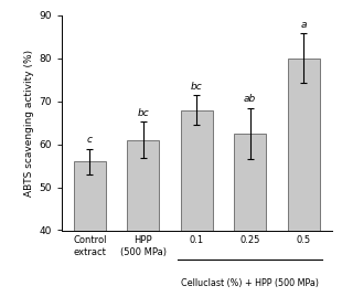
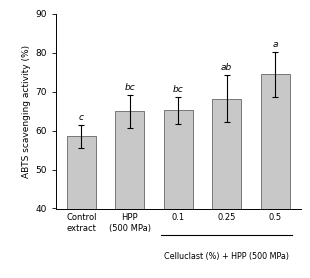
Control extract: 56.0 -> 58.5
HPP (500 MPa): 61.0 -> 65.0
0.1: 68.0 -> 65.2
0.25: 62.5 -> 68.2
0.5: 80.0 -> 74.5
